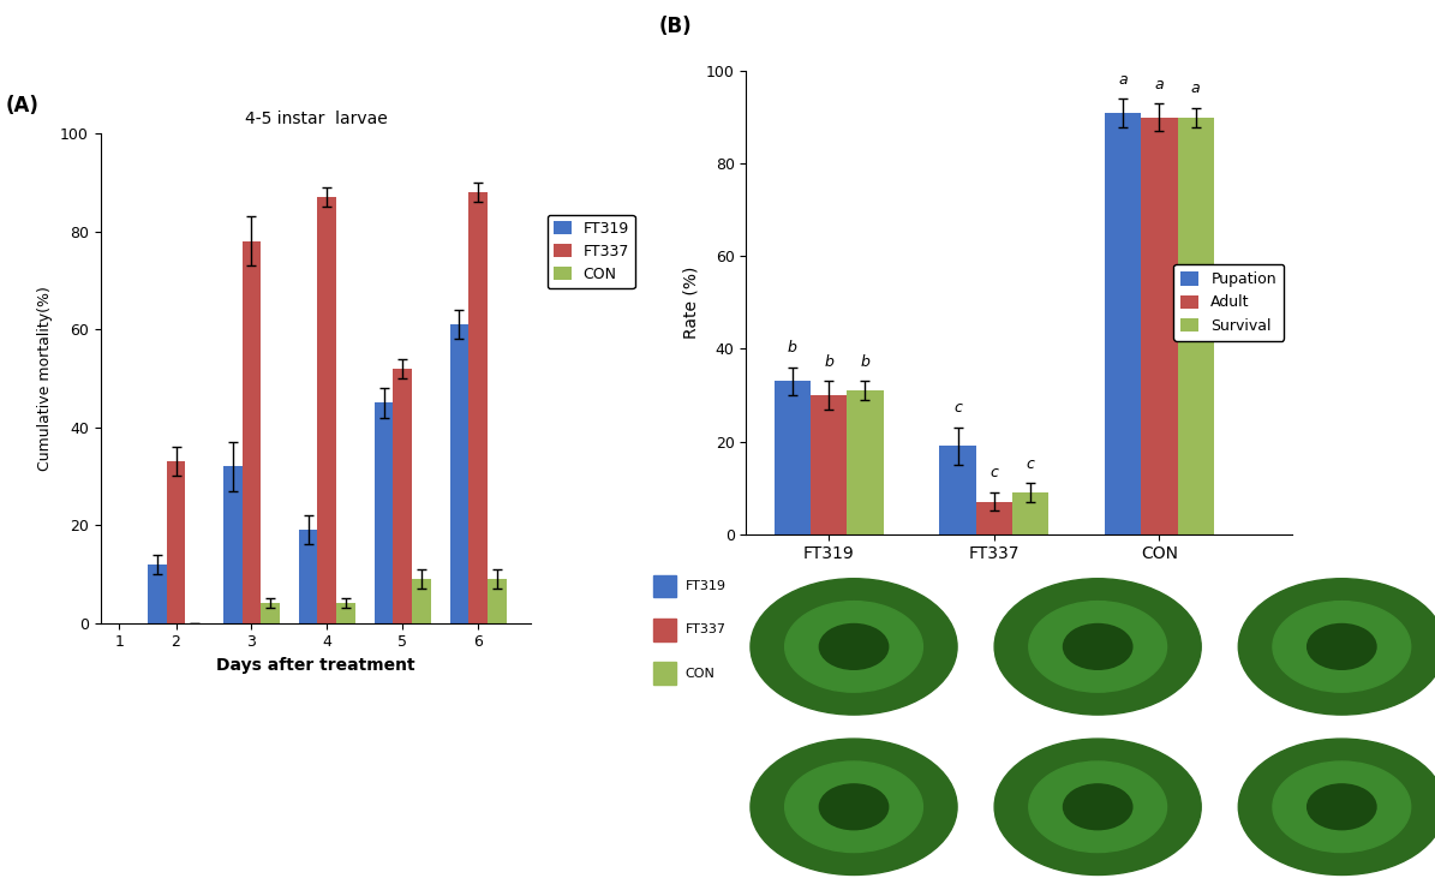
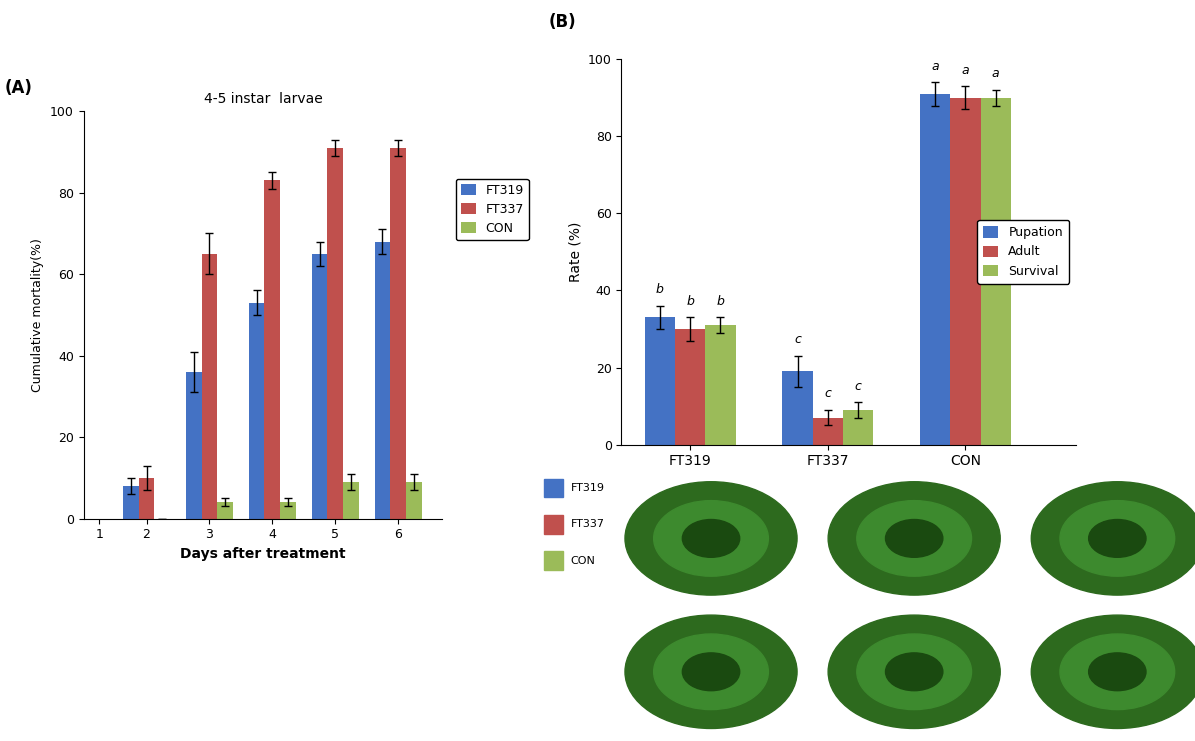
4-5 instar larvae/FT319/2: 12 -> 8
4-5 instar larvae/FT337/2: 33 -> 10
4-5 instar larvae/FT319/3: 32 -> 36
4-5 instar larvae/FT337/3: 78 -> 65
4-5 instar larvae/FT319/4: 19 -> 53
4-5 instar larvae/FT337/4: 87 -> 83
4-5 instar larvae/FT319/5: 45 -> 65
4-5 instar larvae/FT337/5: 52 -> 91
4-5 instar larvae/FT319/6: 61 -> 68
4-5 instar larvae/FT337/6: 88 -> 91
